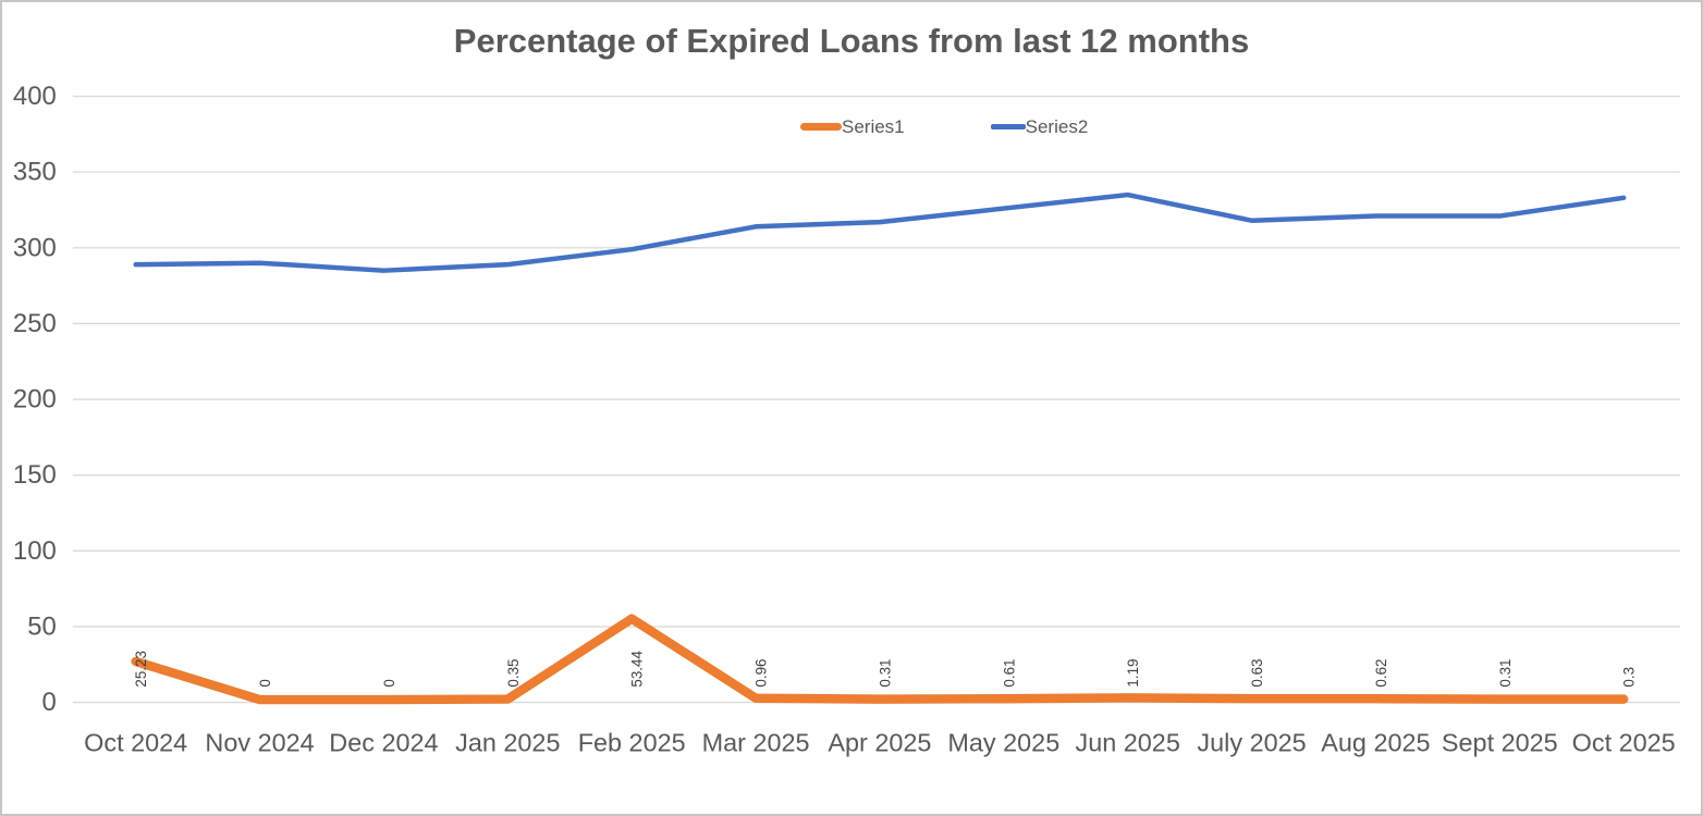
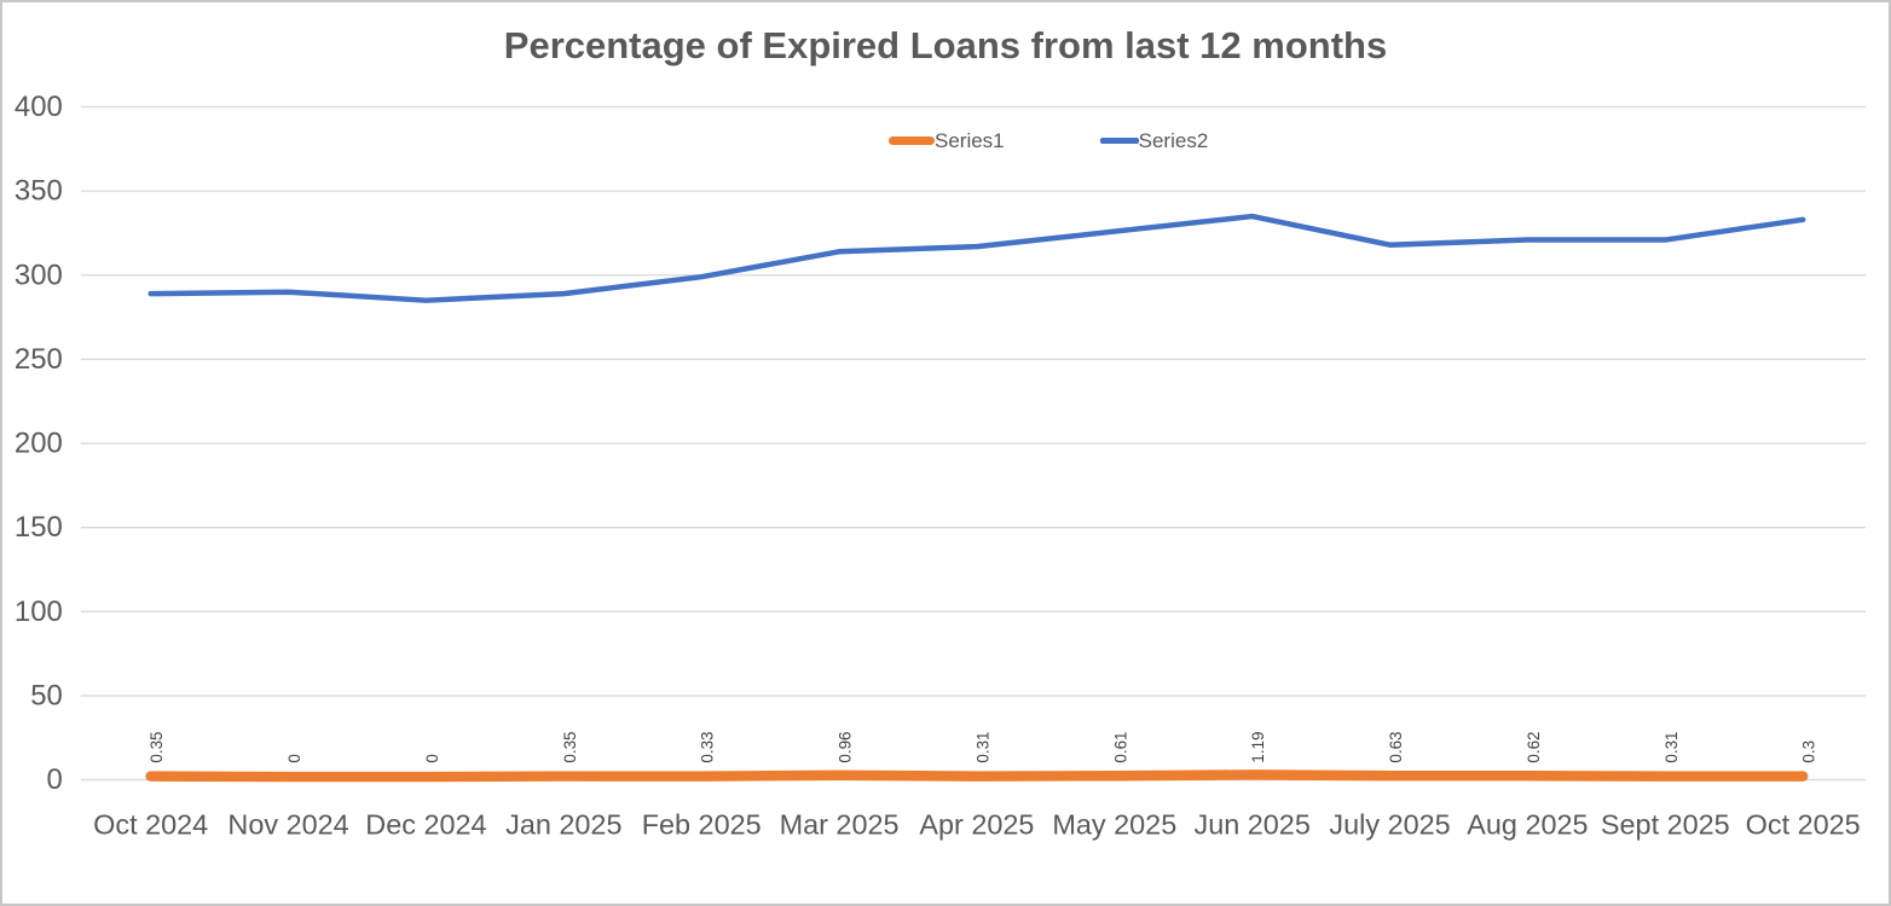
Series1/Oct 2024: 25.23 -> 0.35
Series1/Feb 2025: 53.44 -> 0.33
